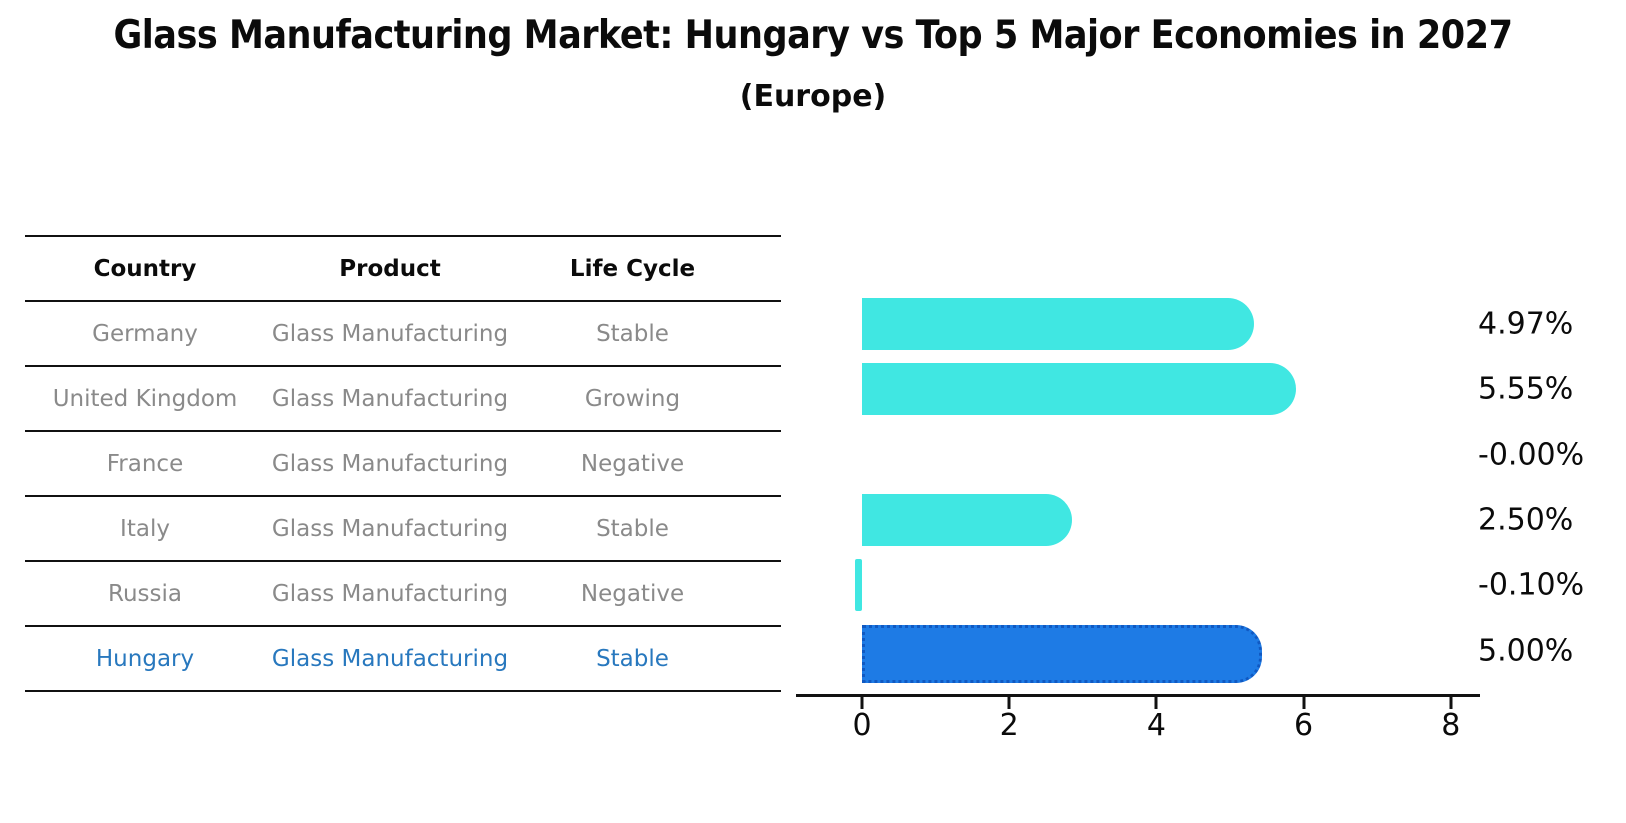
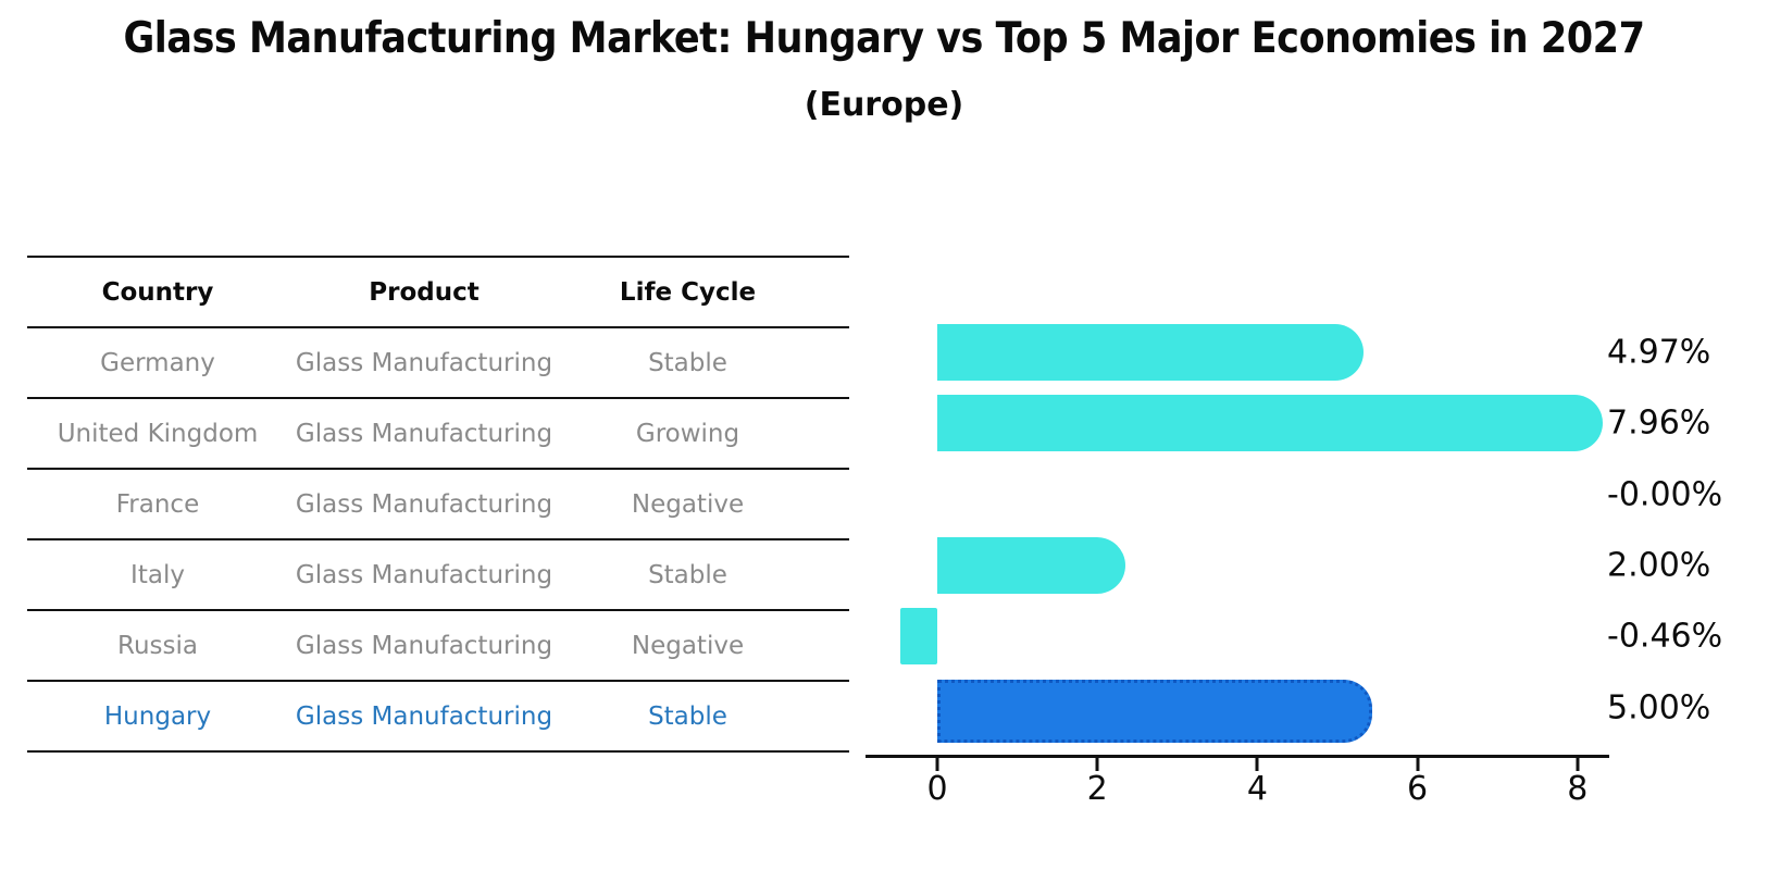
United Kingdom: 5.55% -> 7.96%
Italy: 2.50% -> 2.00%
Russia: -0.10% -> -0.46%
